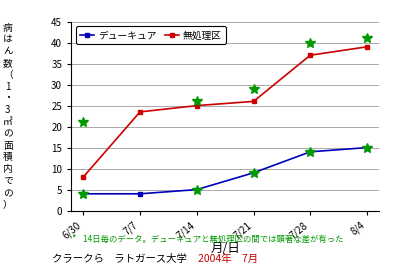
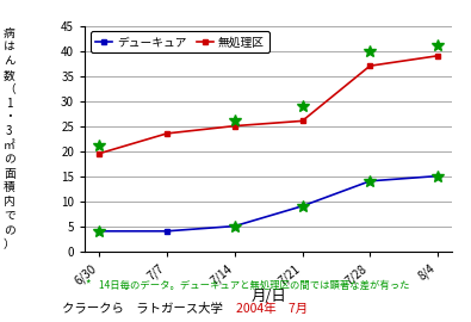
無処理区/6/30: 8.0 -> 19.5
